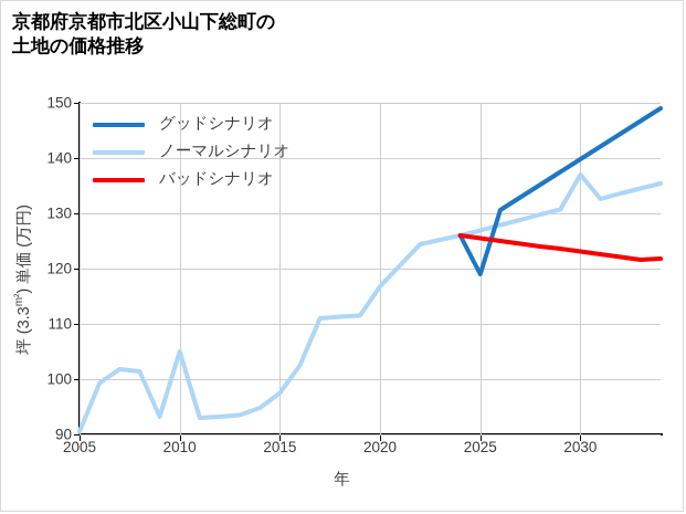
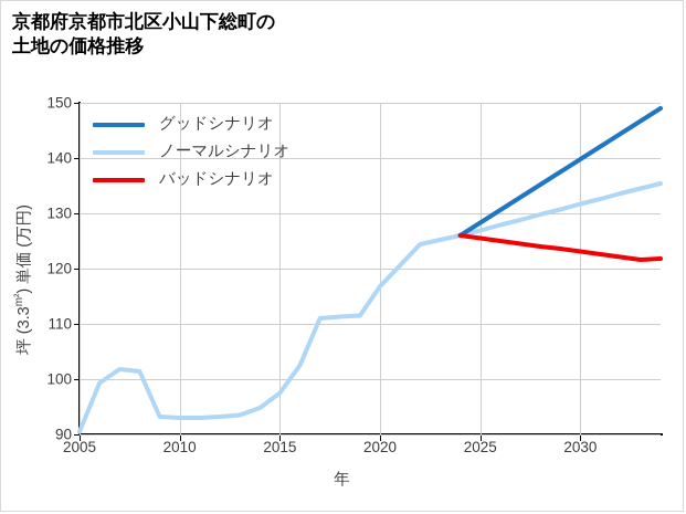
ノーマルシナリオ/2010: 105 -> 93
グッドシナリオ/2025: 119 -> 128
ノーマルシナリオ/2030: 137 -> 132
